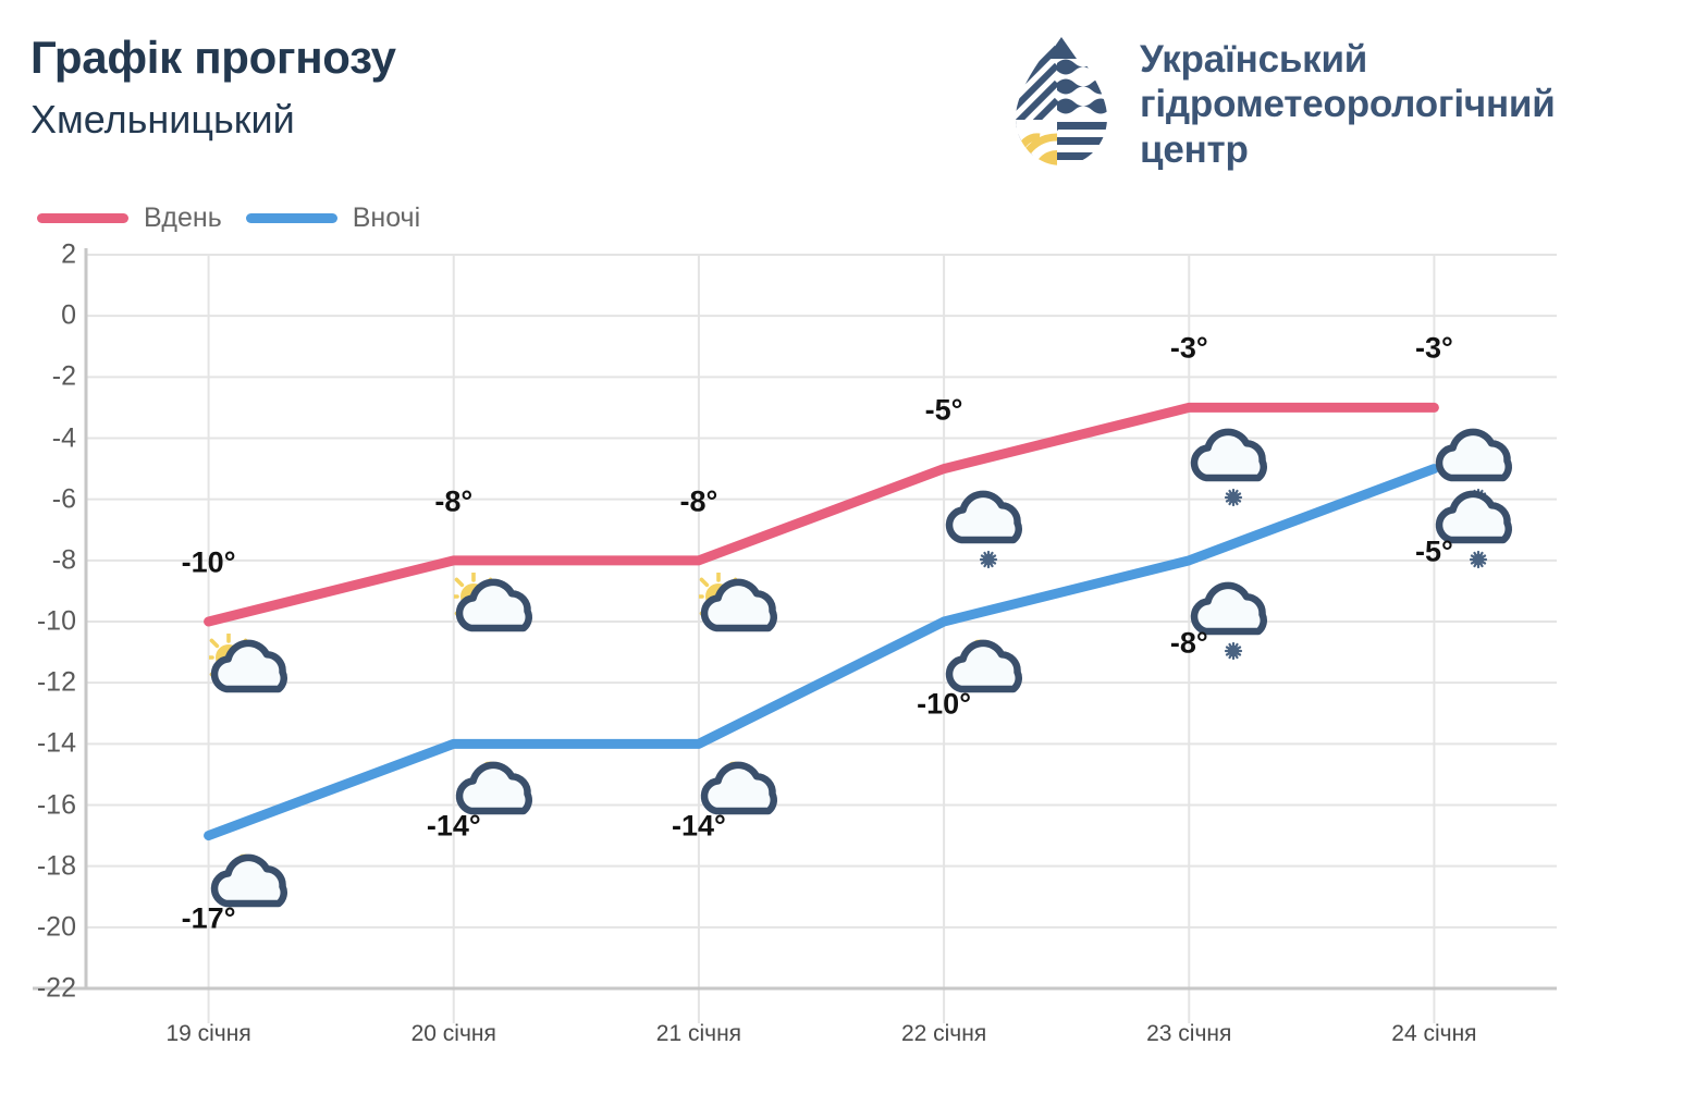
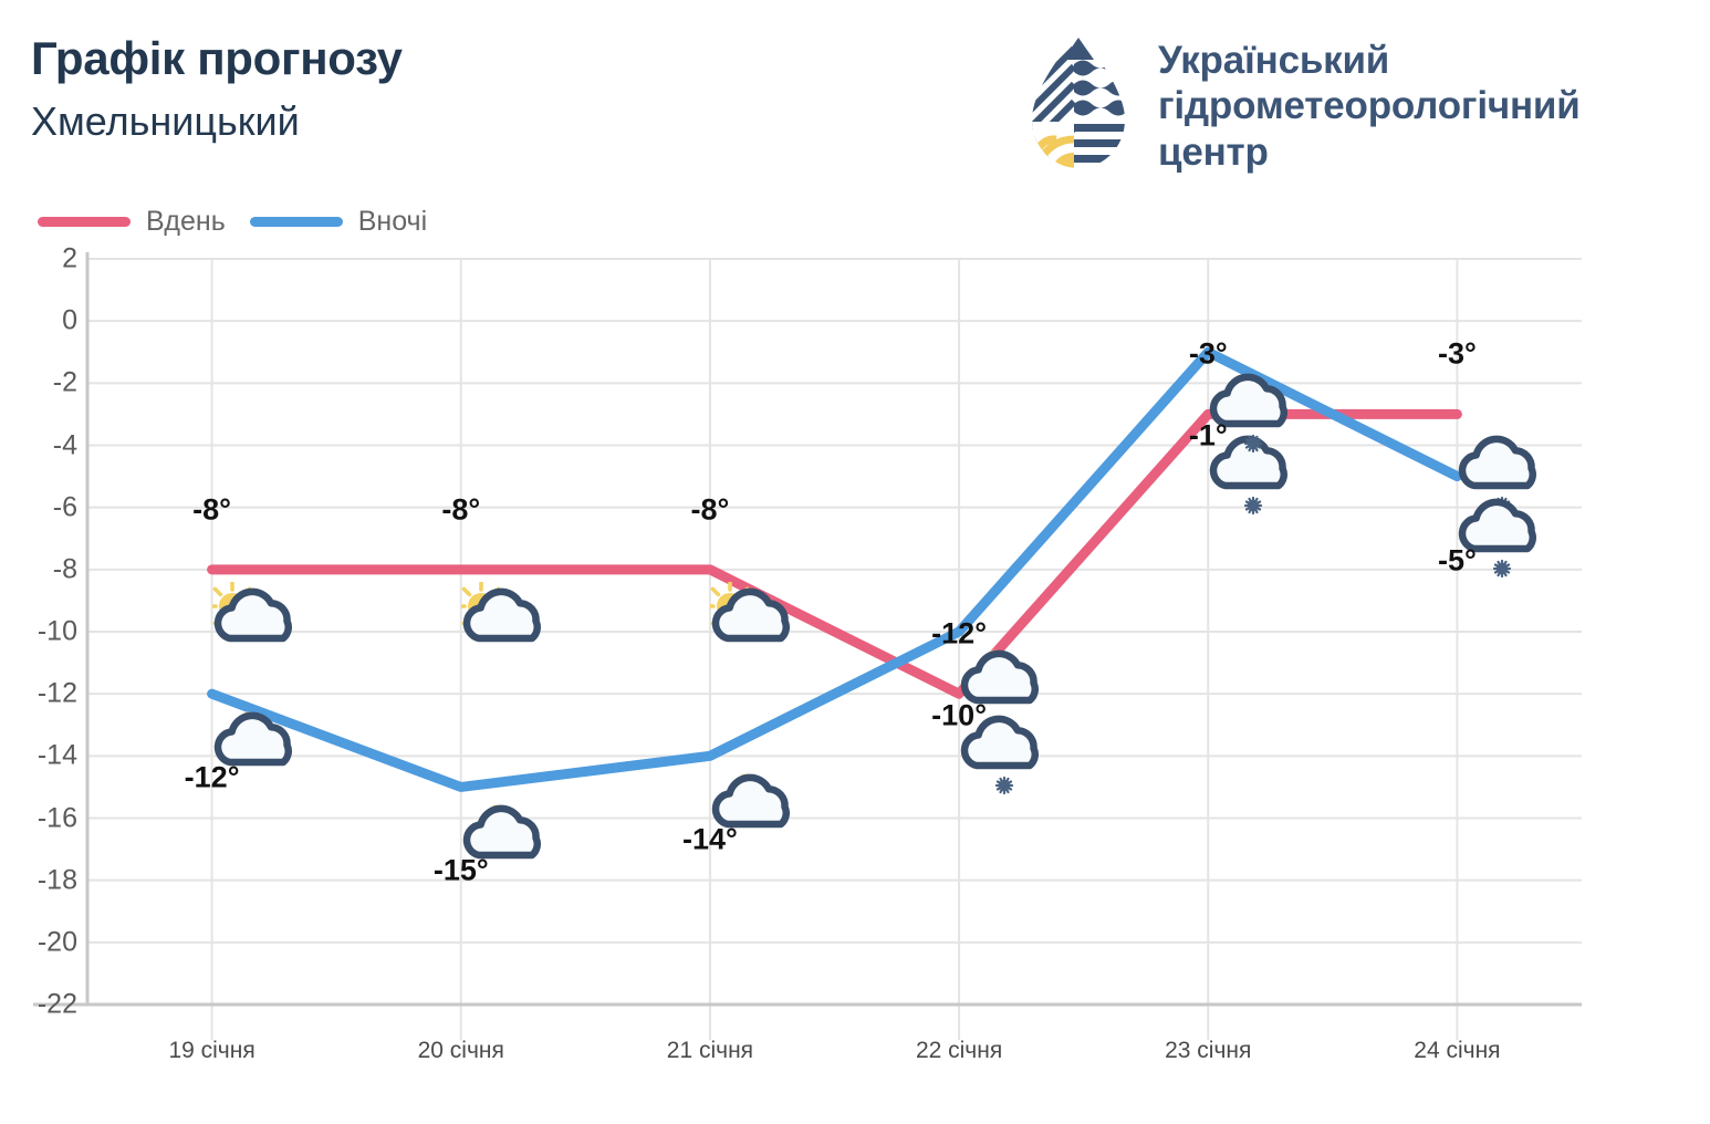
Вдень/19 січня: -10° -> -8°
Вночі/19 січня: -17° -> -12°
Вночі/20 січня: -14° -> -15°
Вдень/22 січня: -5° -> -12°
Вночі/23 січня: -8° -> -1°
